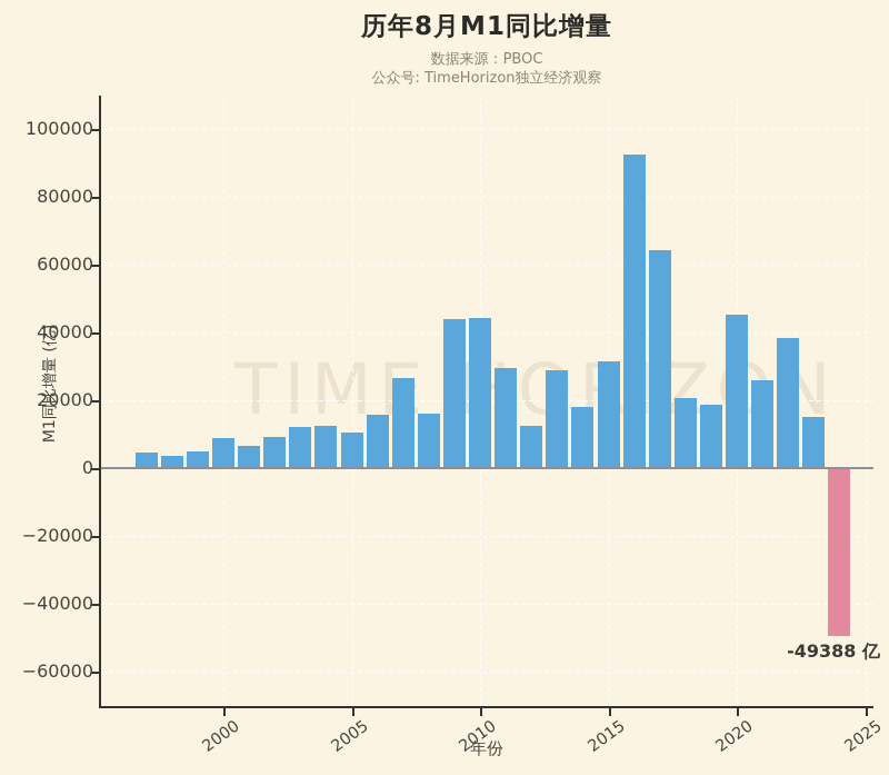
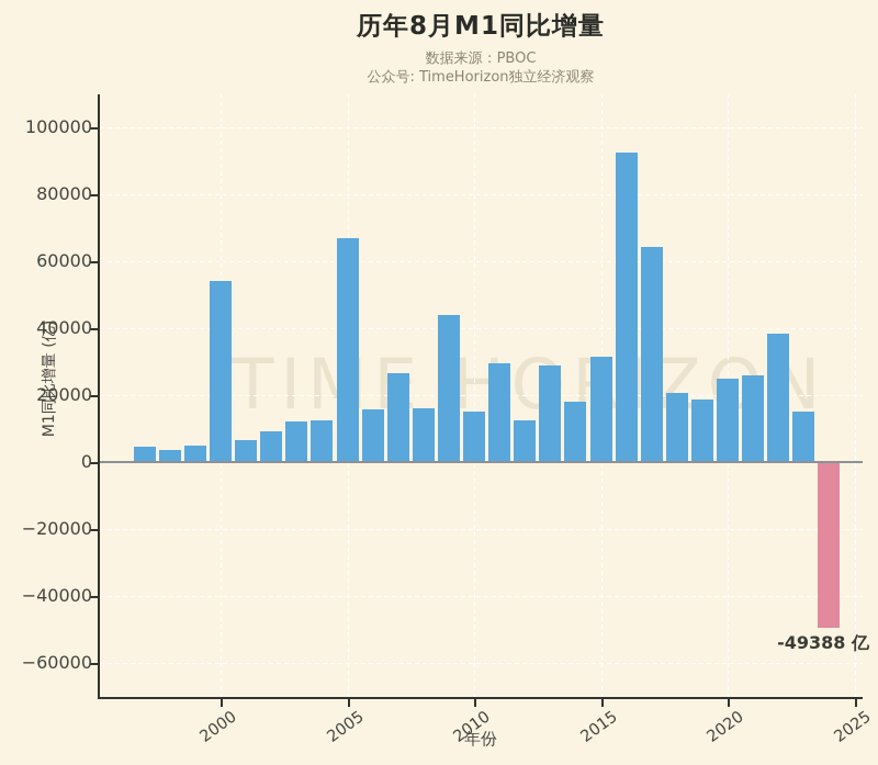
2000: 9000 -> 54000
2005: 10000 -> 67000
2010: 44000 -> 15000
2020: 45000 -> 25000
